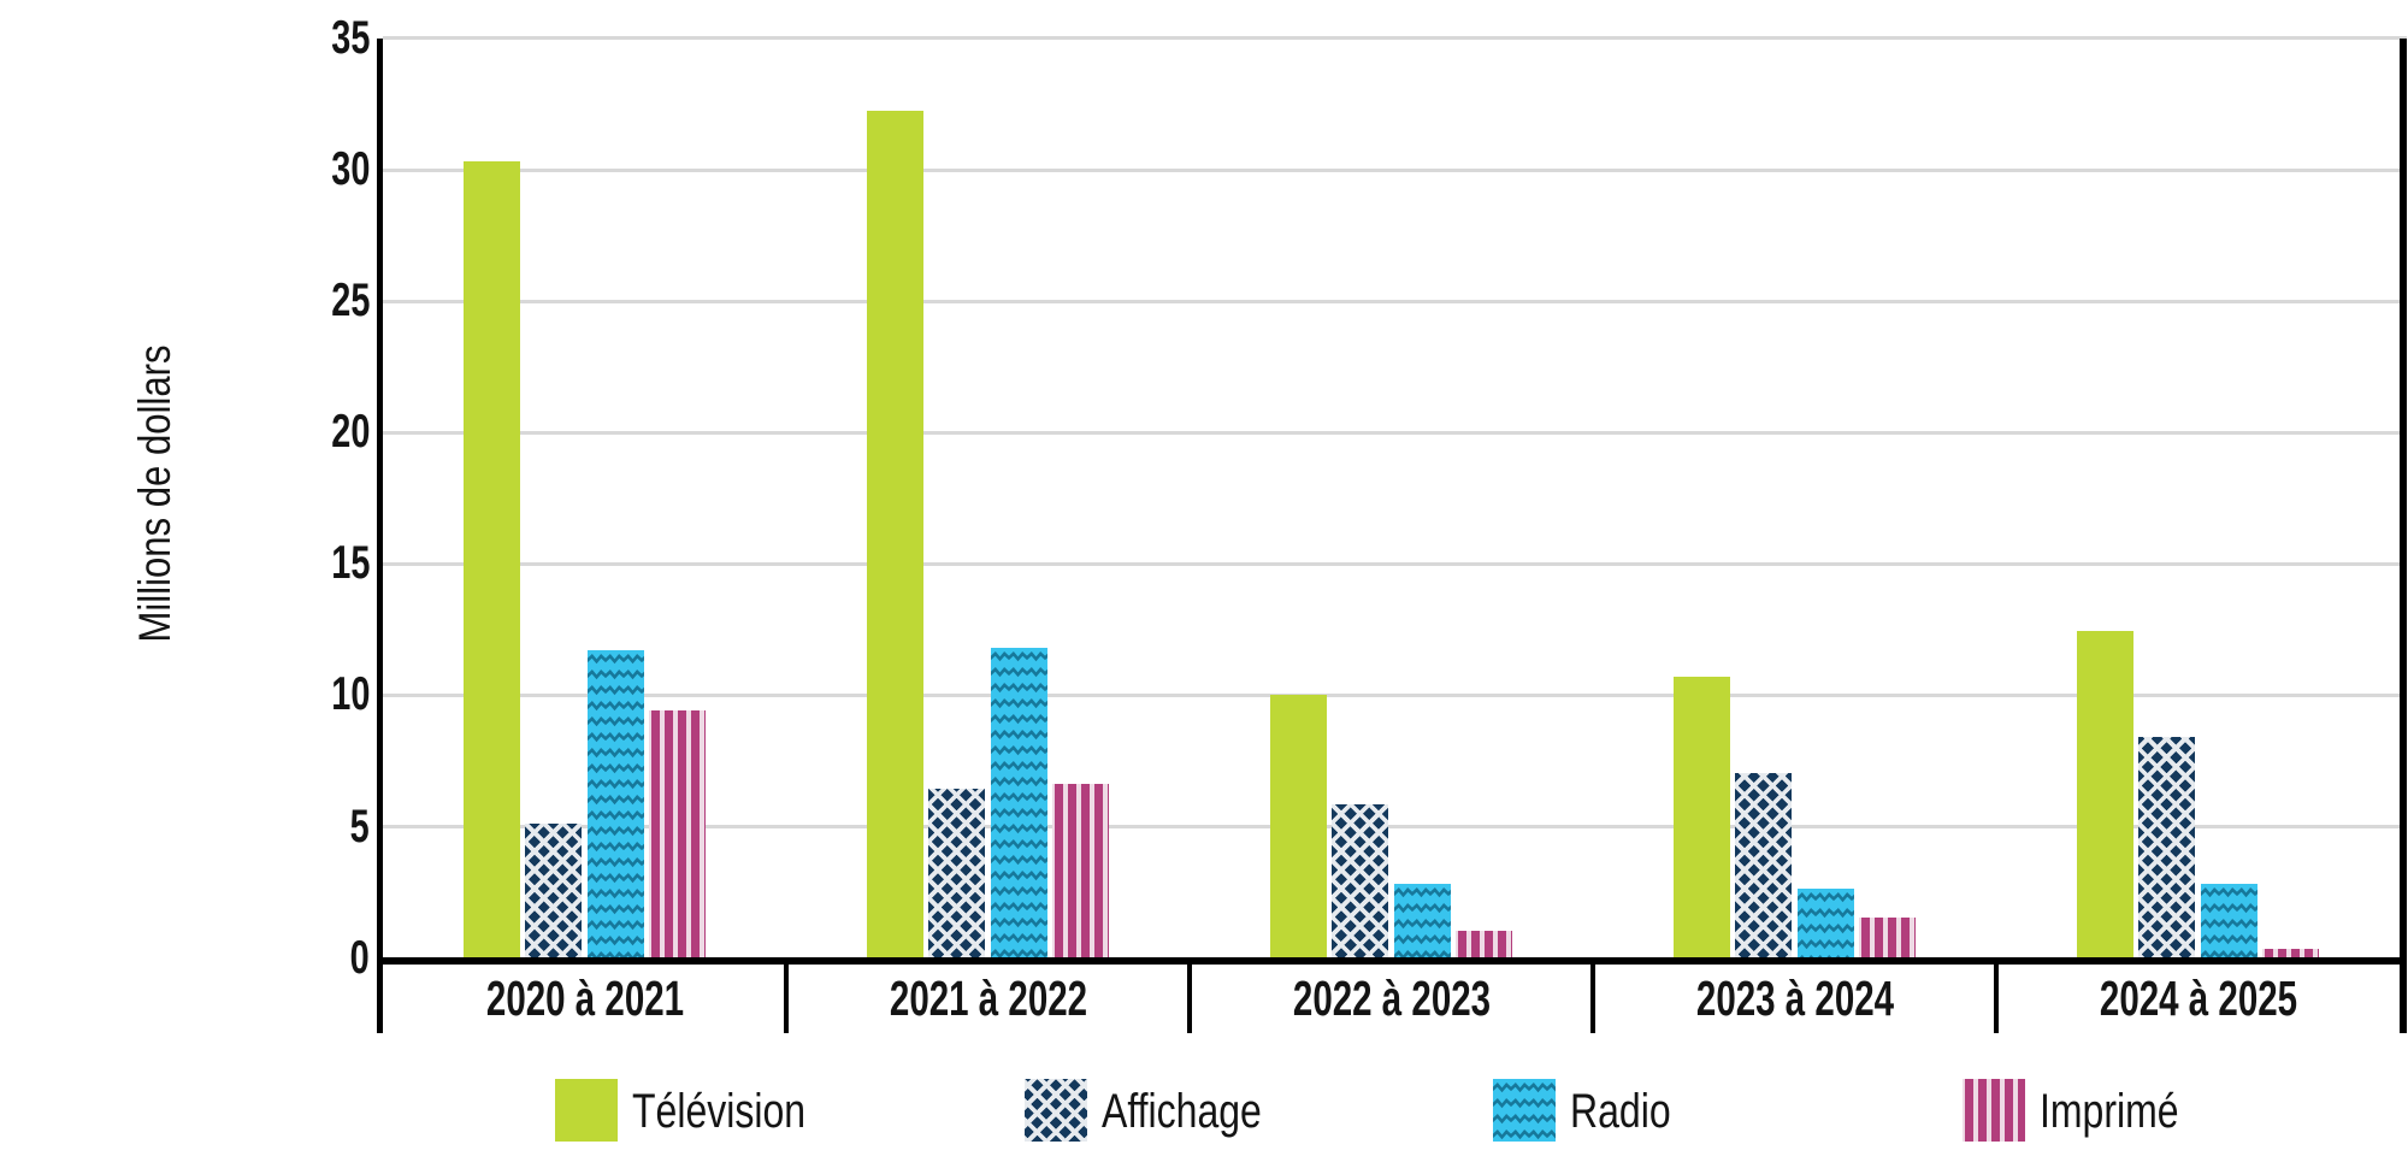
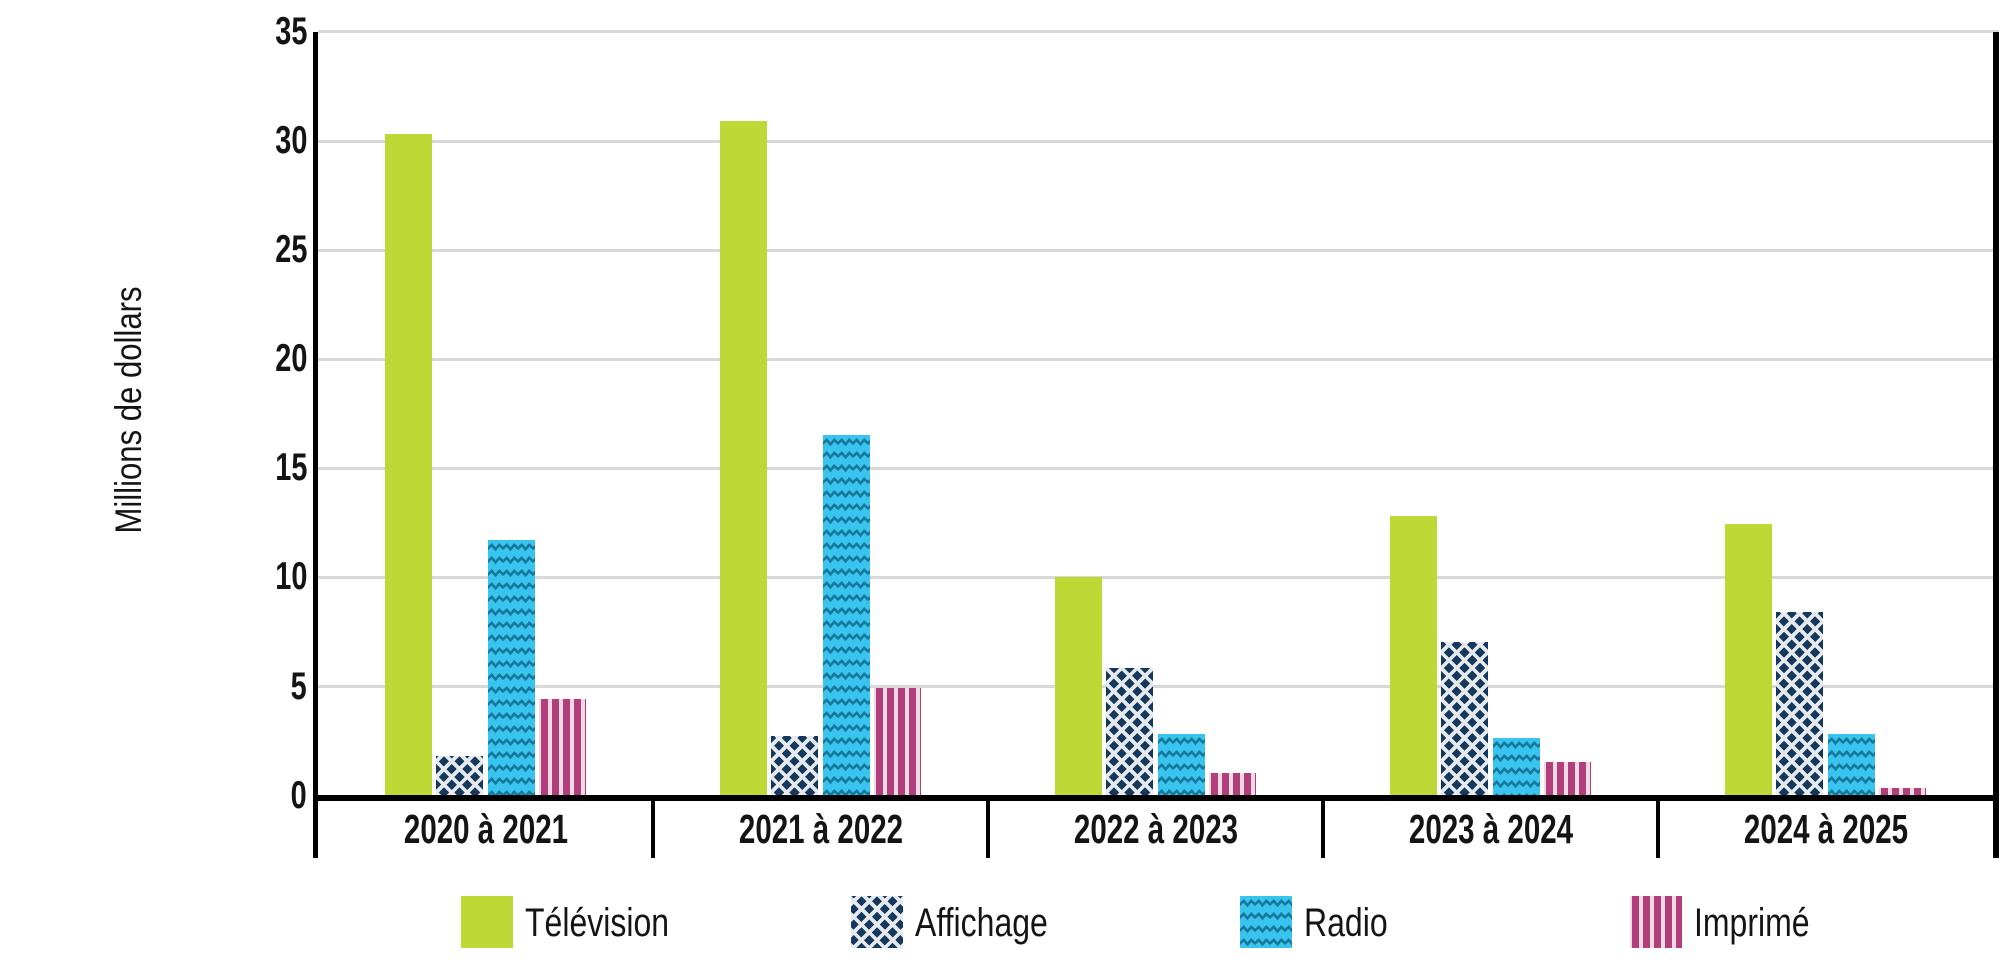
Affichage/2020 à 2021: 5.1 -> 1.8
Imprimé/2020 à 2021: 9.4 -> 4.4
Télévision/2021 à 2022: 32.2 -> 30.9
Affichage/2021 à 2022: 6.4 -> 2.7
Radio/2021 à 2022: 11.8 -> 16.5
Imprimé/2021 à 2022: 6.6 -> 4.9
Télévision/2023 à 2024: 10.7 -> 12.8
